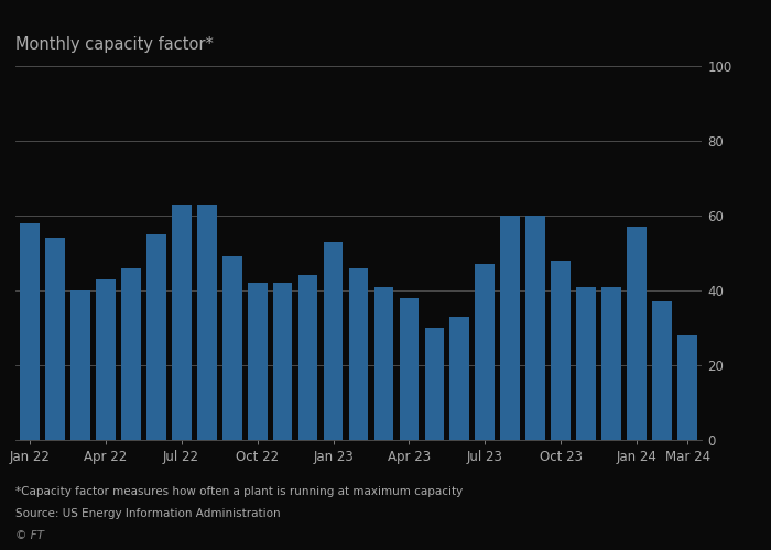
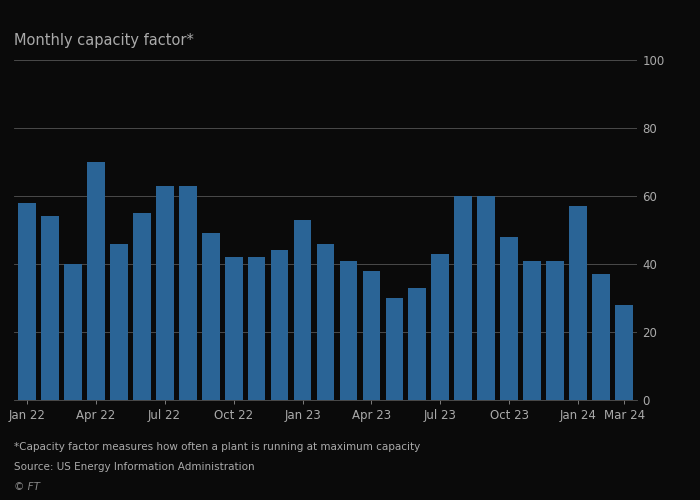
Apr 22: 43 -> 70
Jul 23: 47 -> 43
